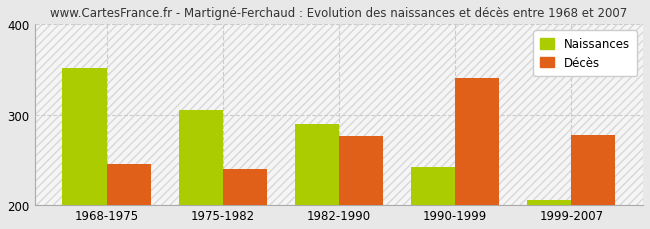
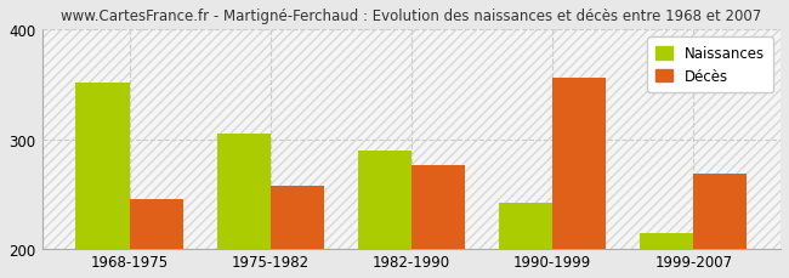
Décès/1975-1982: 240 -> 258
Décès/1990-1999: 340 -> 356
Naissances/1999-2007: 205 -> 214
Décès/1999-2007: 277 -> 268
